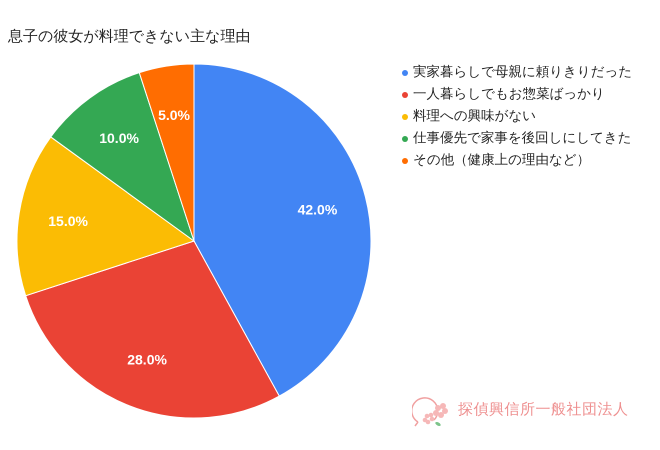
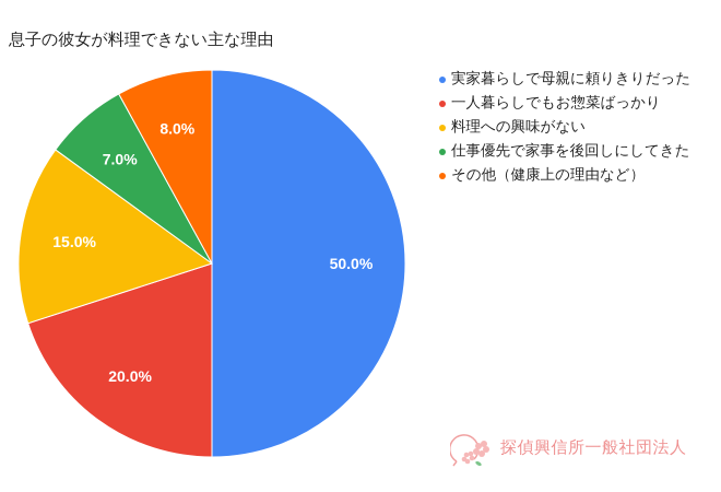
実家暮らしで母親に頼りきりだった: 42.0% -> 50.0%
一人暮らしでもお惣菜ばっかり: 28.0% -> 20.0%
仕事優先で家事を後回しにしてきた: 10.0% -> 7.0%
その他（健康上の理由など）: 5.0% -> 8.0%
